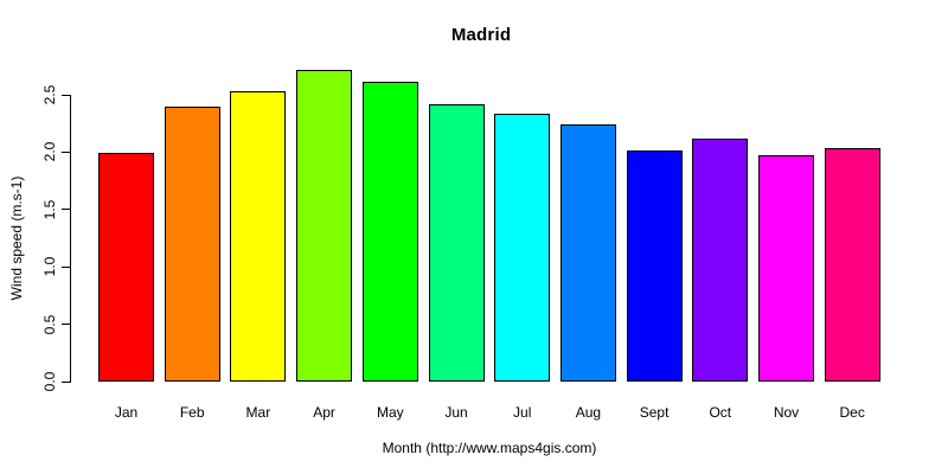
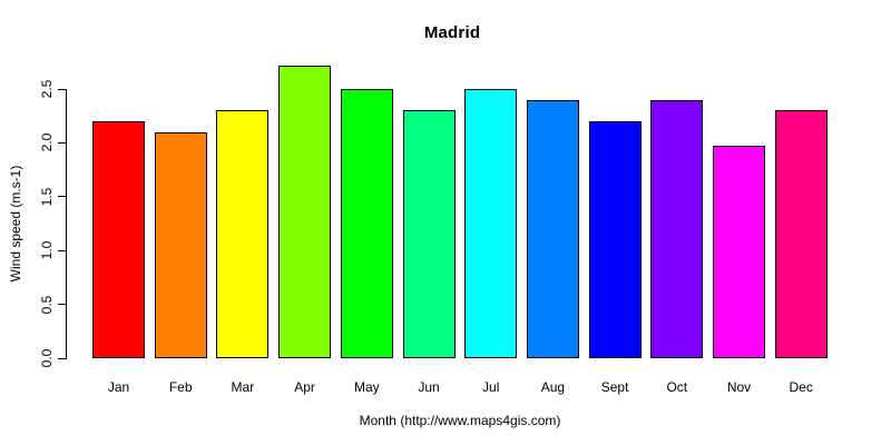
Jan: 2.0 -> 2.2
Feb: 2.4 -> 2.1
Mar: 2.5 -> 2.3
May: 2.6 -> 2.5
Jun: 2.4 -> 2.3
Jul: 2.3 -> 2.5
Aug: 2.2 -> 2.4
Sept: 2.0 -> 2.2
Oct: 2.1 -> 2.4
Dec: 2.0 -> 2.3
